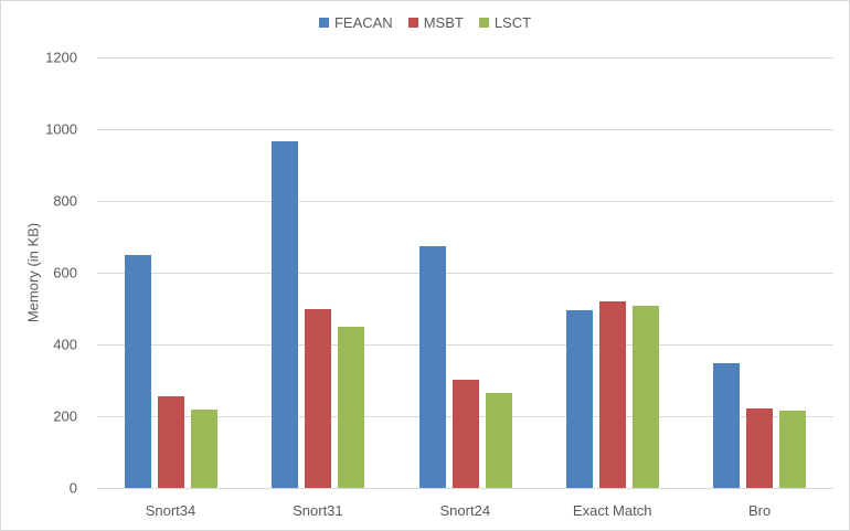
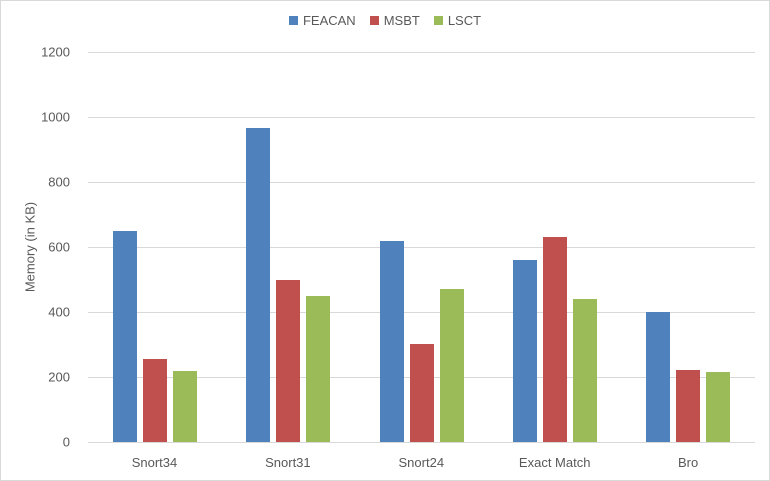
FEACAN/Snort24: 680 -> 620
LSCT/Snort24: 260 -> 470
FEACAN/Exact Match: 500 -> 560
MSBT/Exact Match: 520 -> 630
LSCT/Exact Match: 510 -> 440
FEACAN/Bro: 350 -> 400
